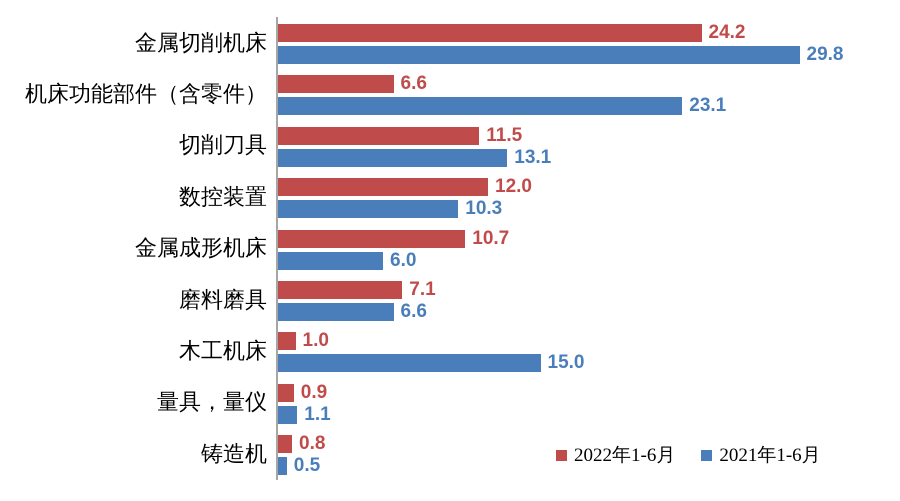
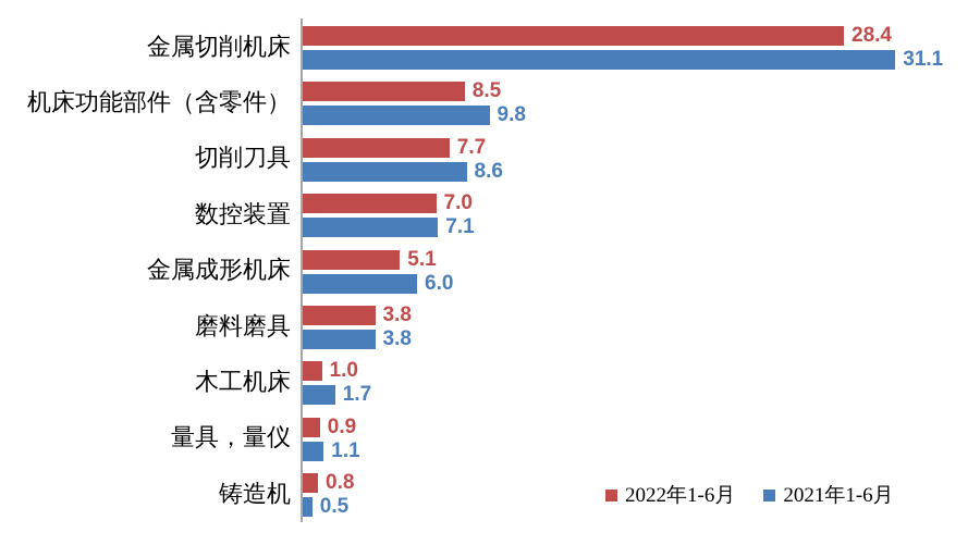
2022年1-6月/金属切削机床: 24.2 -> 28.4
2021年1-6月/金属切削机床: 29.8 -> 31.1
2022年1-6月/机床功能部件（含零件）: 6.6 -> 8.5
2021年1-6月/机床功能部件（含零件）: 23.1 -> 9.8
2022年1-6月/切削刀具: 11.5 -> 7.7
2021年1-6月/切削刀具: 13.1 -> 8.6
2022年1-6月/数控装置: 12.0 -> 7.0
2021年1-6月/数控装置: 10.3 -> 7.1
2022年1-6月/金属成形机床: 10.7 -> 5.1
2022年1-6月/磨料磨具: 7.1 -> 3.8
2021年1-6月/磨料磨具: 6.6 -> 3.8
2021年1-6月/木工机床: 15.0 -> 1.7
